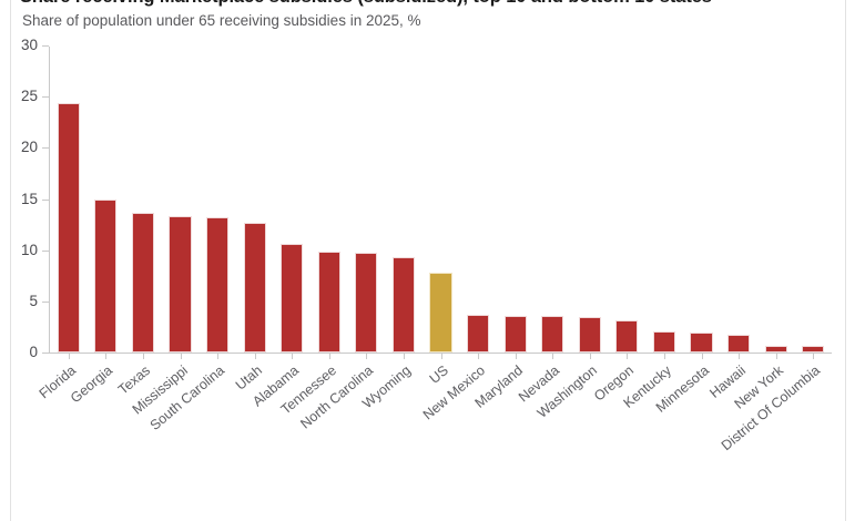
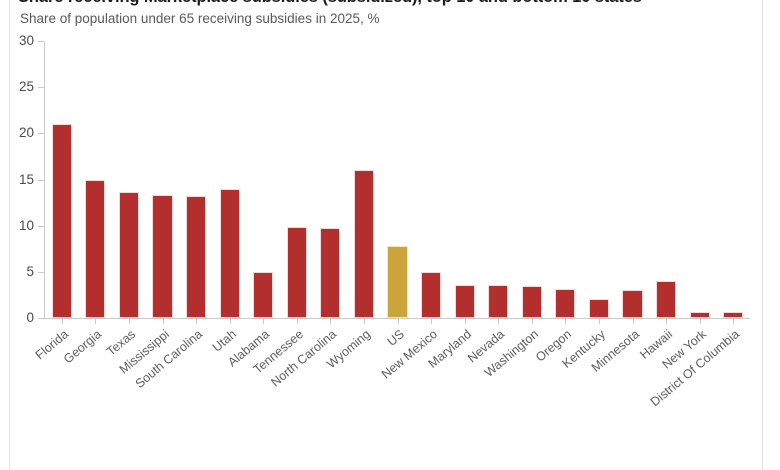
Florida: 24 -> 21
Utah: 13 -> 14
Alabama: 11 -> 5
Wyoming: 9 -> 16
New Mexico: 4 -> 5
Minnesota: 2 -> 3
Hawaii: 2 -> 4
